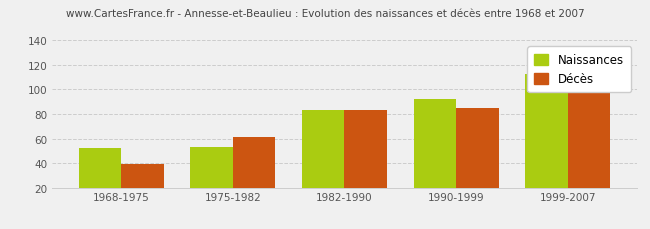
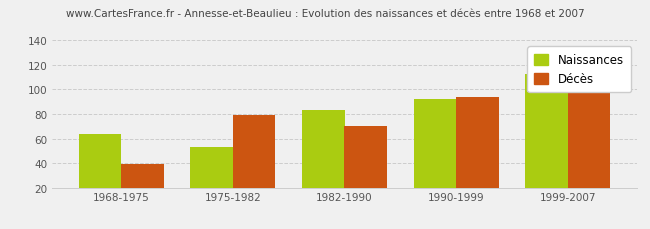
Naissances/1968-1975: 52 -> 64
Décès/1975-1982: 61 -> 79
Décès/1982-1990: 83 -> 70
Décès/1990-1999: 85 -> 94
